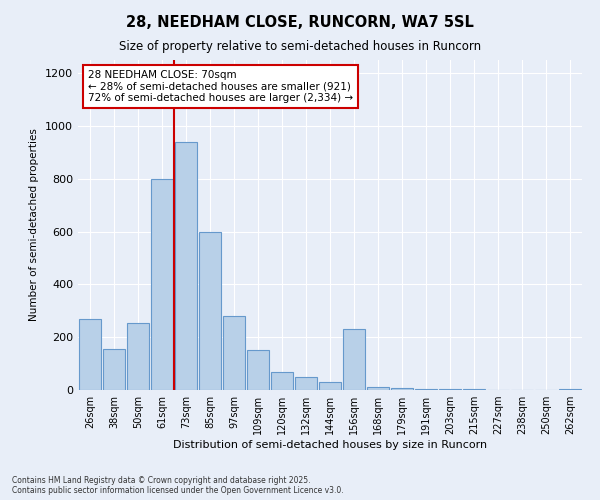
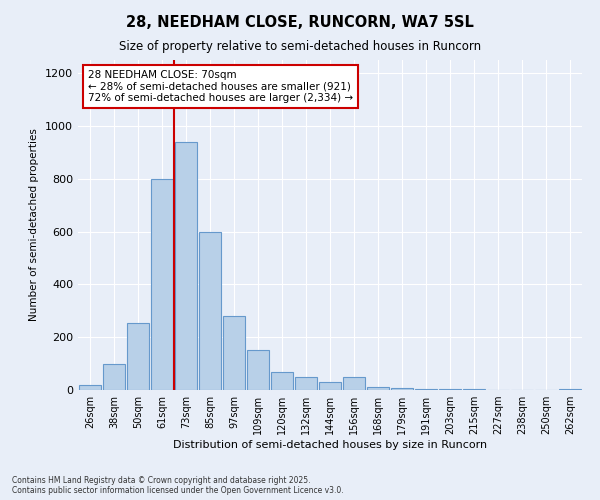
26sqm: 270 -> 20
38sqm: 155 -> 100
156sqm: 230 -> 50
